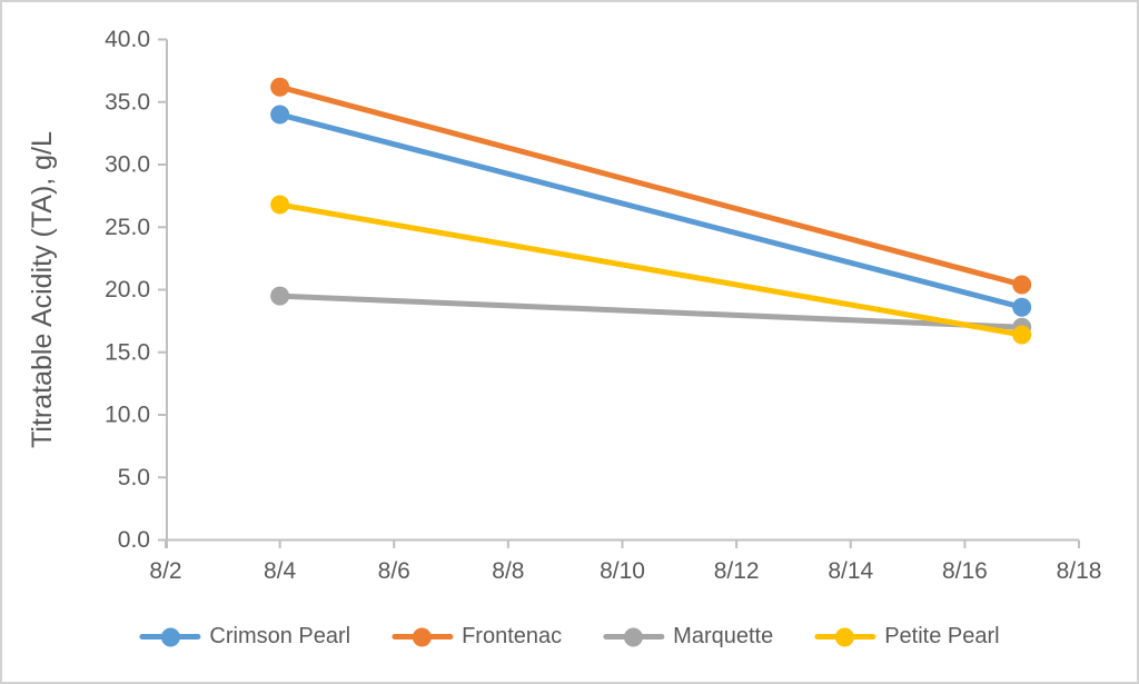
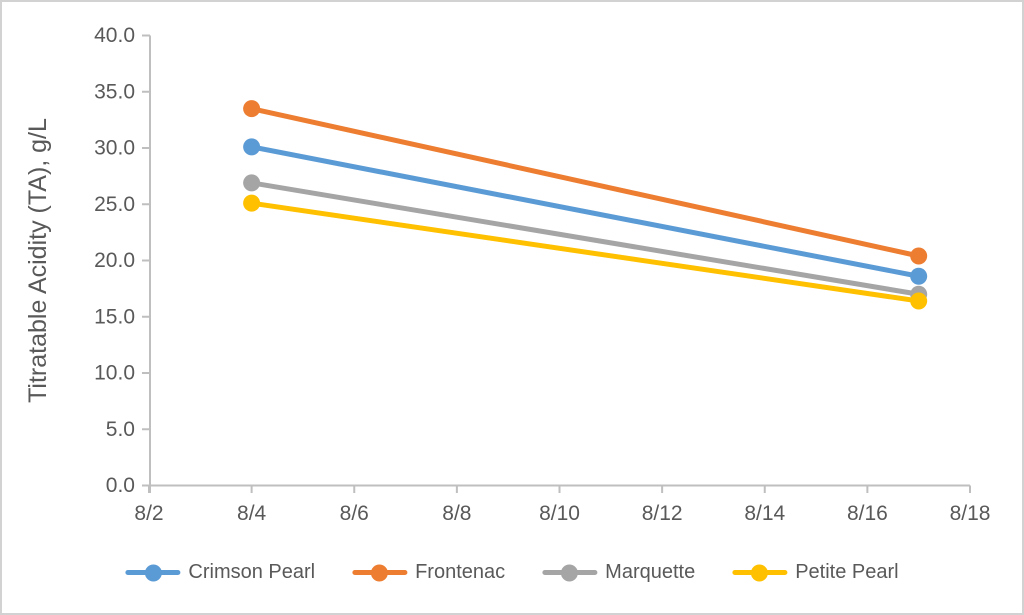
Crimson Pearl/8/4: 34.0 -> 30.1
Frontenac/8/4: 36.2 -> 33.5
Marquette/8/4: 19.5 -> 26.9
Petite Pearl/8/4: 26.8 -> 25.1
